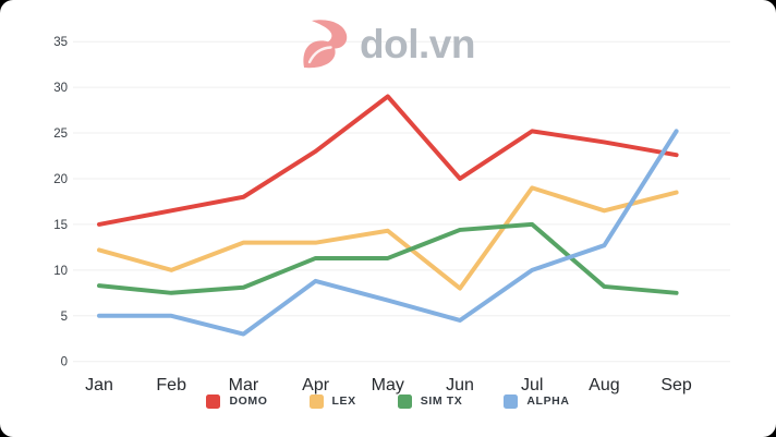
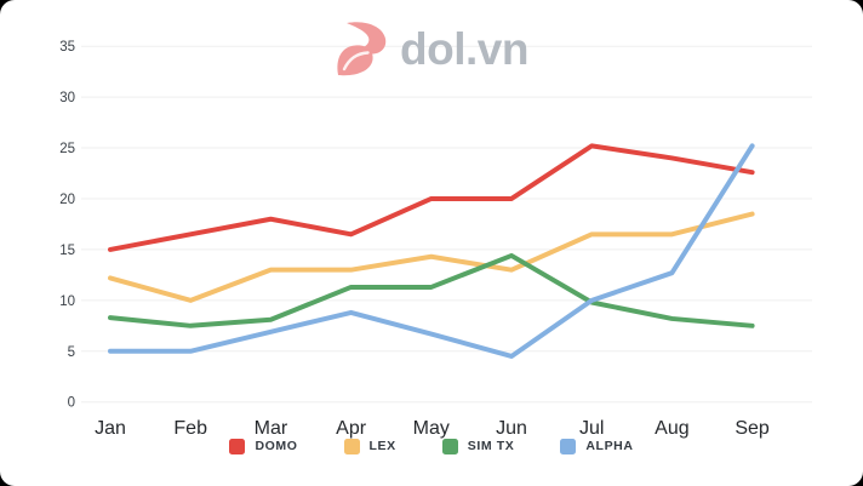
ALPHA/Mar: 3 -> 7
DOMO/Apr: 23 -> 16
DOMO/May: 29 -> 20
LEX/Jun: 8 -> 13
LEX/Jul: 19 -> 16
SIM TX/Jul: 15 -> 10
